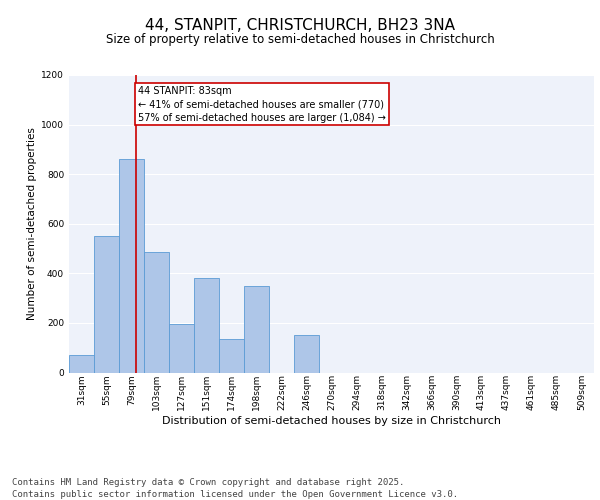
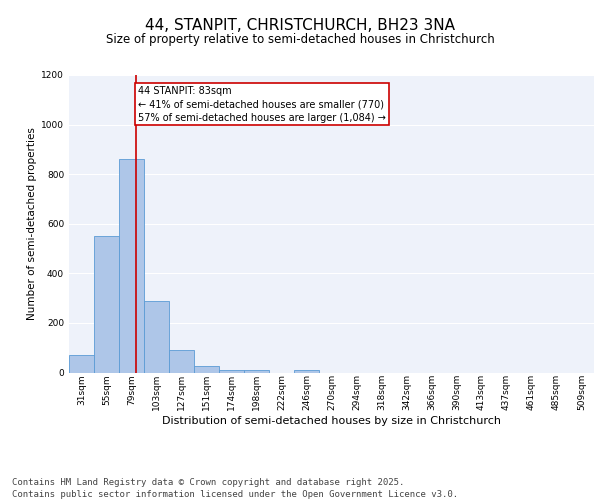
103sqm: 485 -> 290
127sqm: 195 -> 90
151sqm: 380 -> 25
174sqm: 135 -> 10
198sqm: 350 -> 10
246sqm: 150 -> 10
